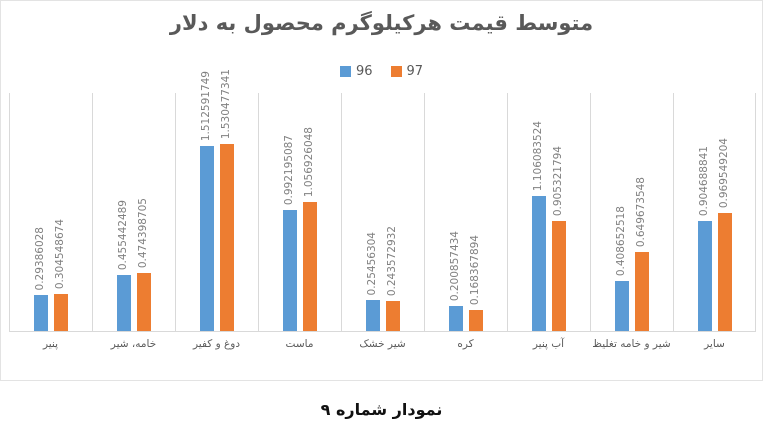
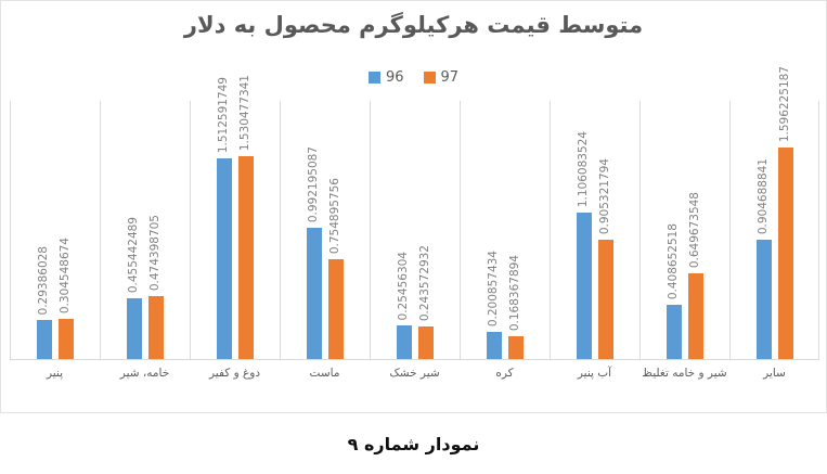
97/ماست: 1.056926048 -> 0.754895756
97/سایر: 0.969549204 -> 1.596225187
